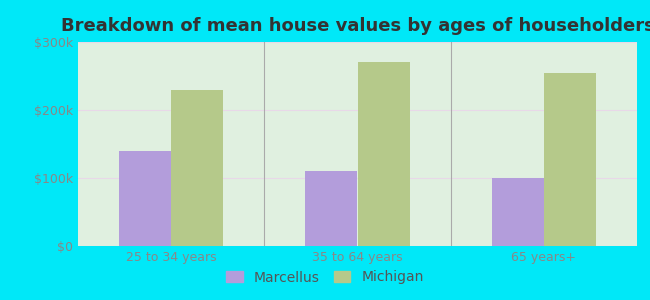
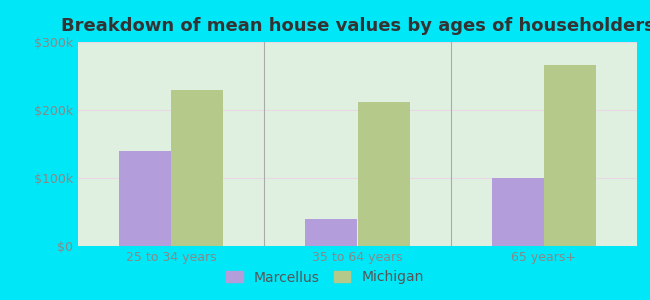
Marcellus/35 to 64 years: $110k -> $40k
Michigan/35 to 64 years: $270k -> $212k
Michigan/65 years+: $255k -> $266k
